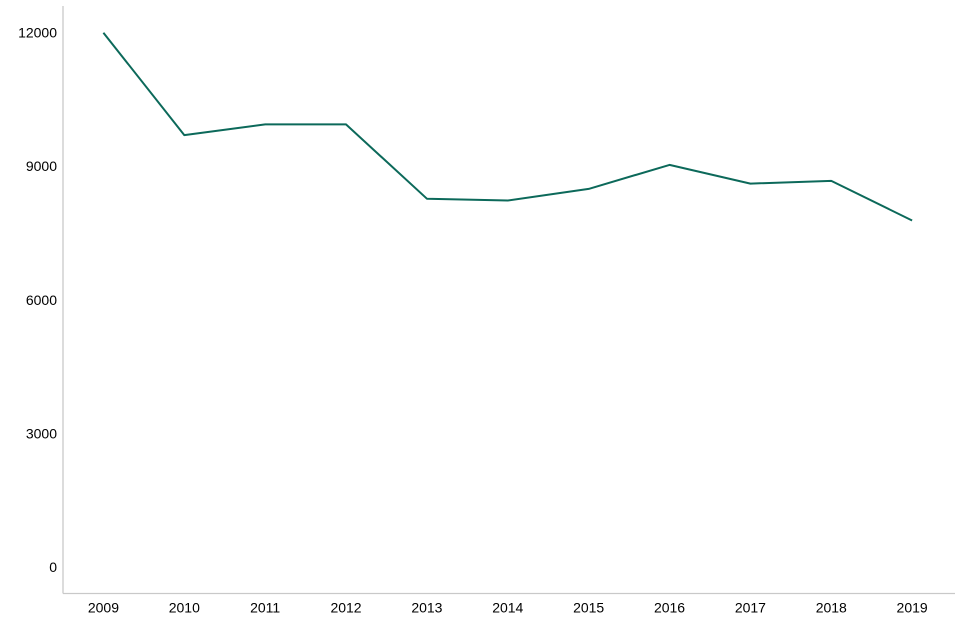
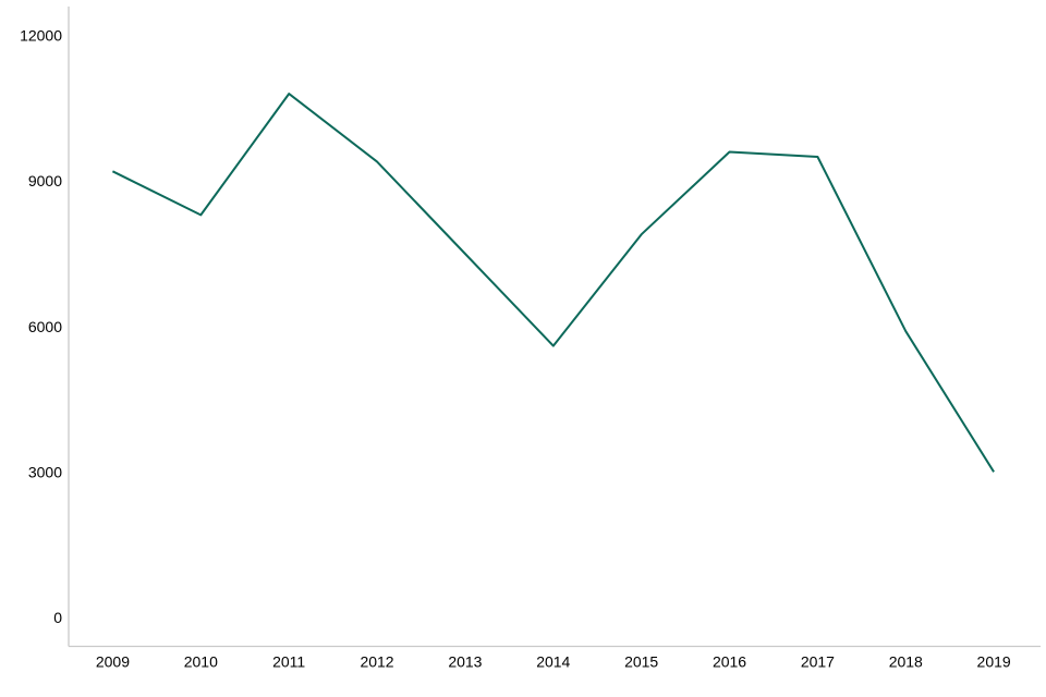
2009: 12000 -> 9200
2010: 9700 -> 8300
2011: 9900 -> 10800
2012: 9900 -> 9400
2013: 8300 -> 7500
2014: 8200 -> 5600
2015: 8500 -> 7900
2016: 9000 -> 9600
2017: 8600 -> 9500
2018: 8700 -> 5900
2019: 7800 -> 3000
